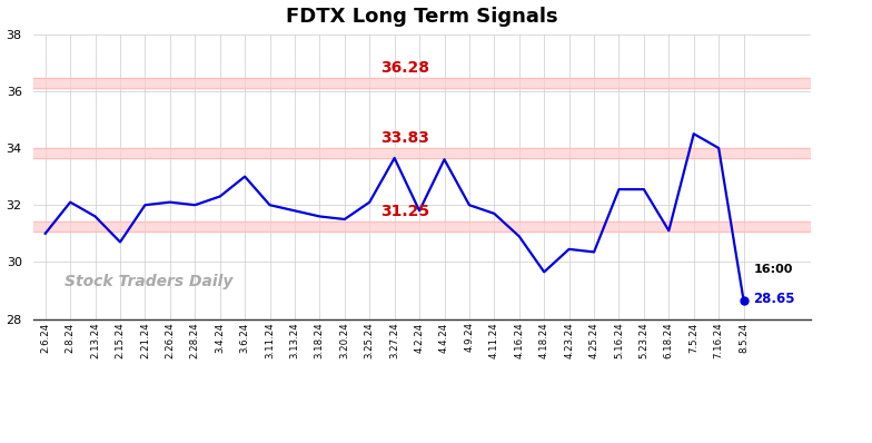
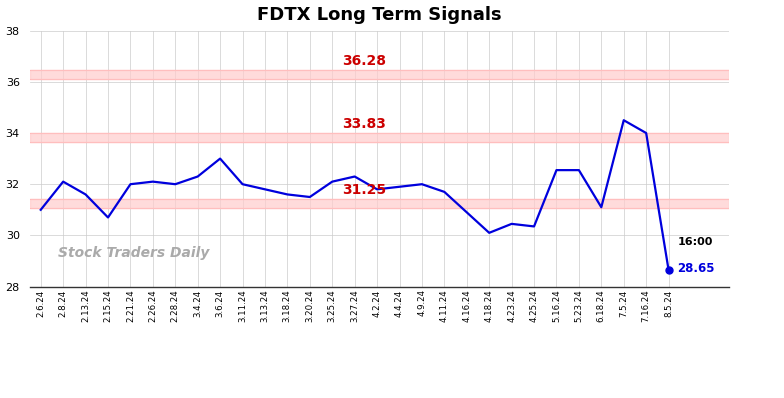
3.27.24: 33.65 -> 32.30
4.4.24: 33.60 -> 31.90
4.18.24: 29.65 -> 30.10
